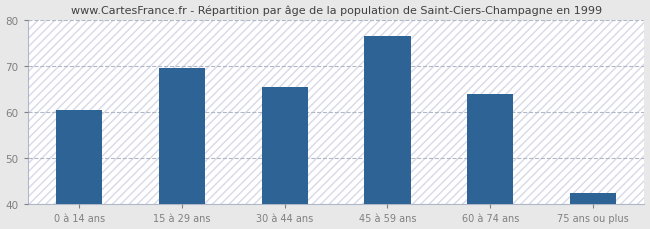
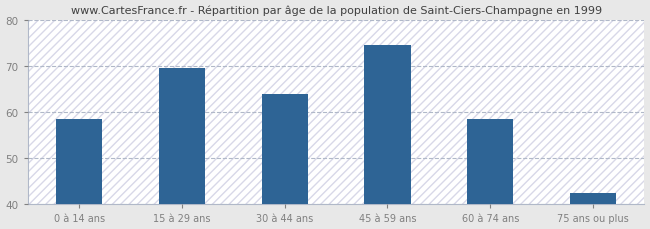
0 à 14 ans: 60.5 -> 58.5
30 à 44 ans: 65.5 -> 64.0
45 à 59 ans: 76.5 -> 74.5
60 à 74 ans: 64.0 -> 58.5
